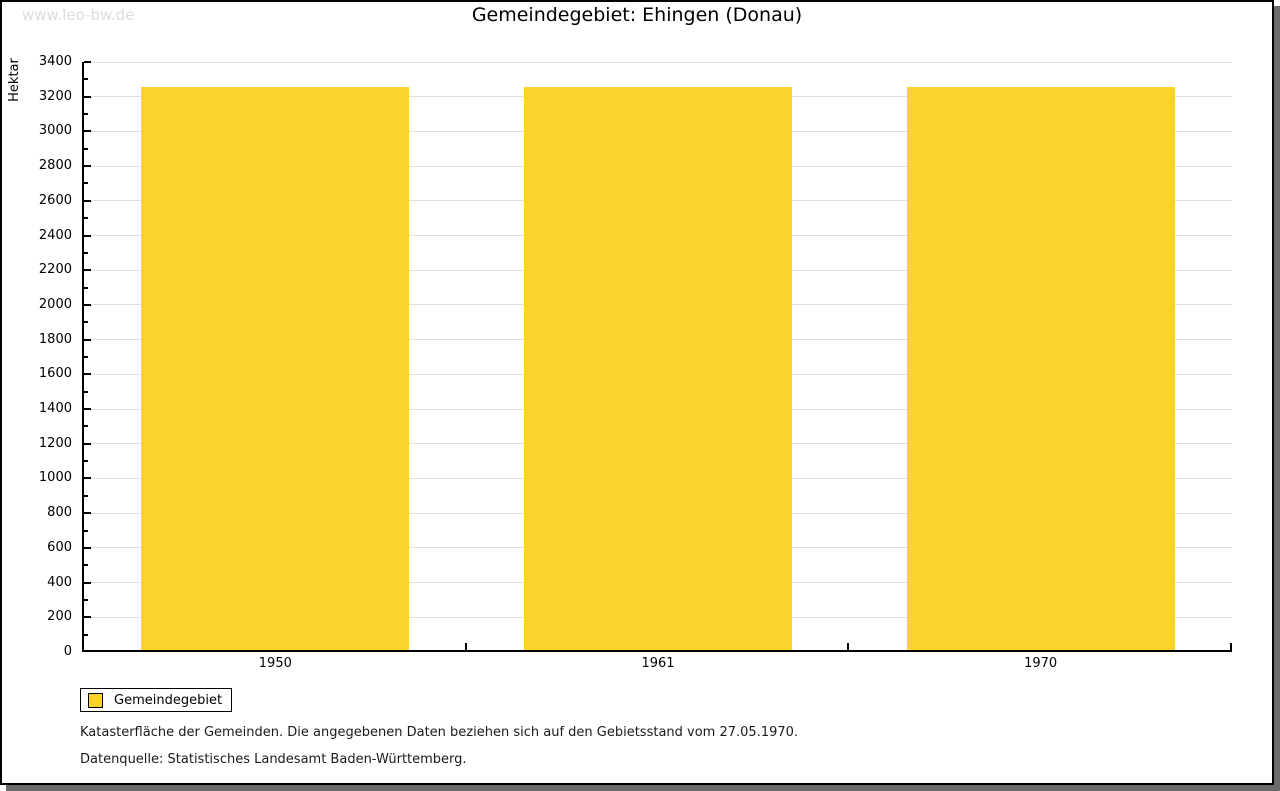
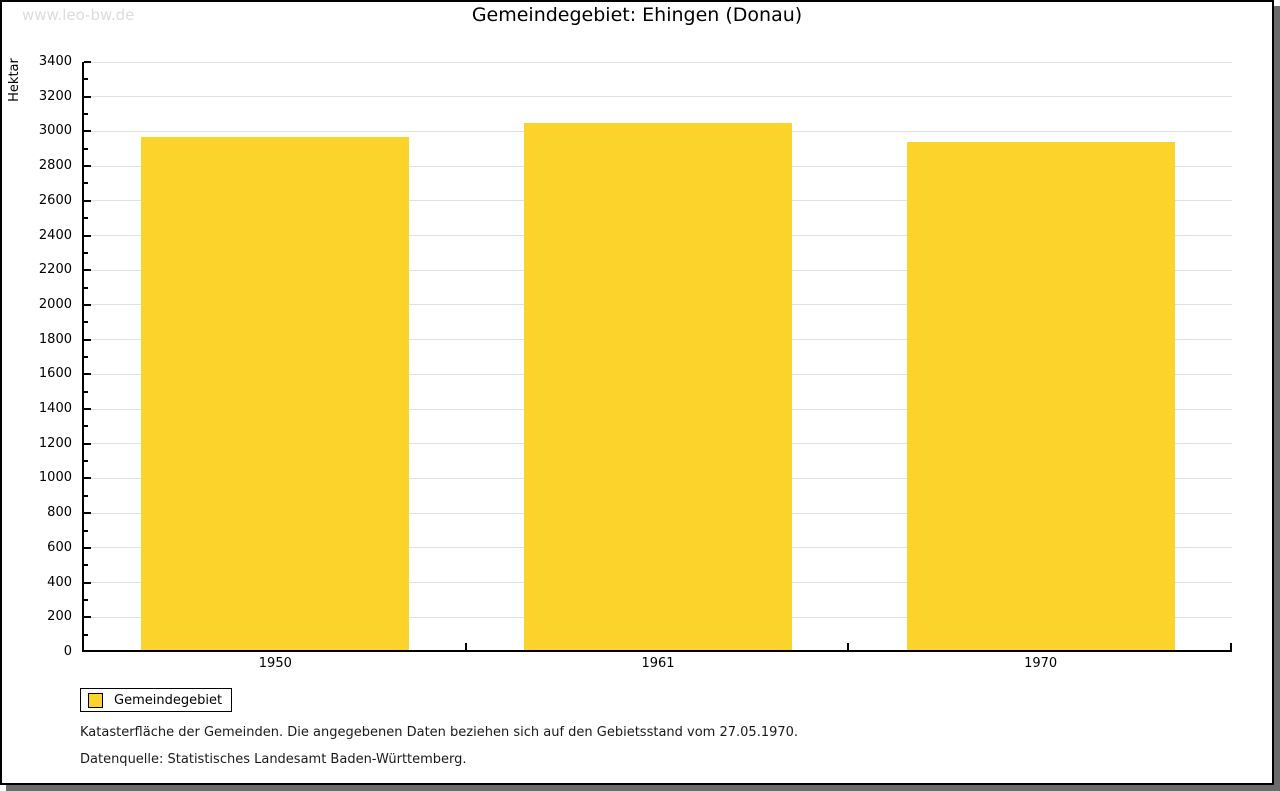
1950: 3260 -> 2970
1961: 3260 -> 3050
1970: 3260 -> 2940
